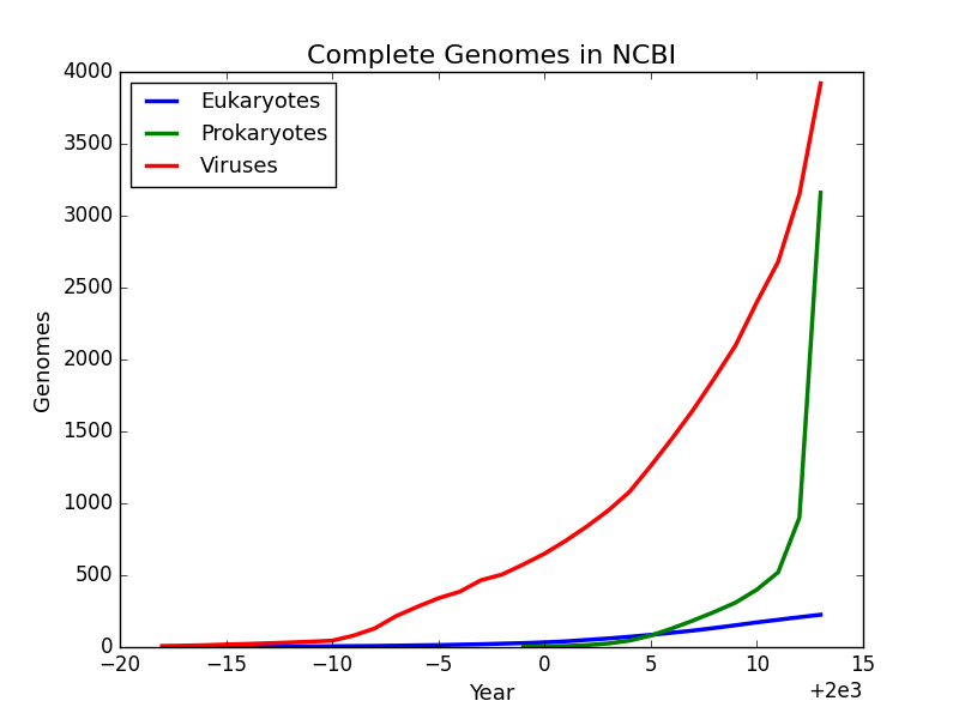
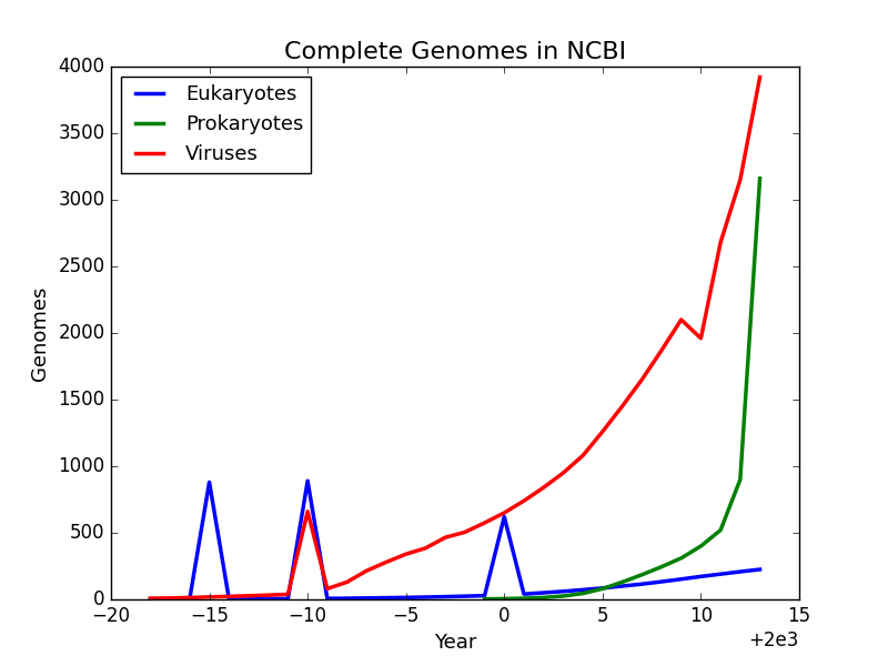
Eukaryotes/−15: 0 -> 880
Eukaryotes/−10: 10 -> 890
Viruses/−10: 40 -> 660
Eukaryotes/0: 30 -> 620
Viruses/10: 2400 -> 1960
